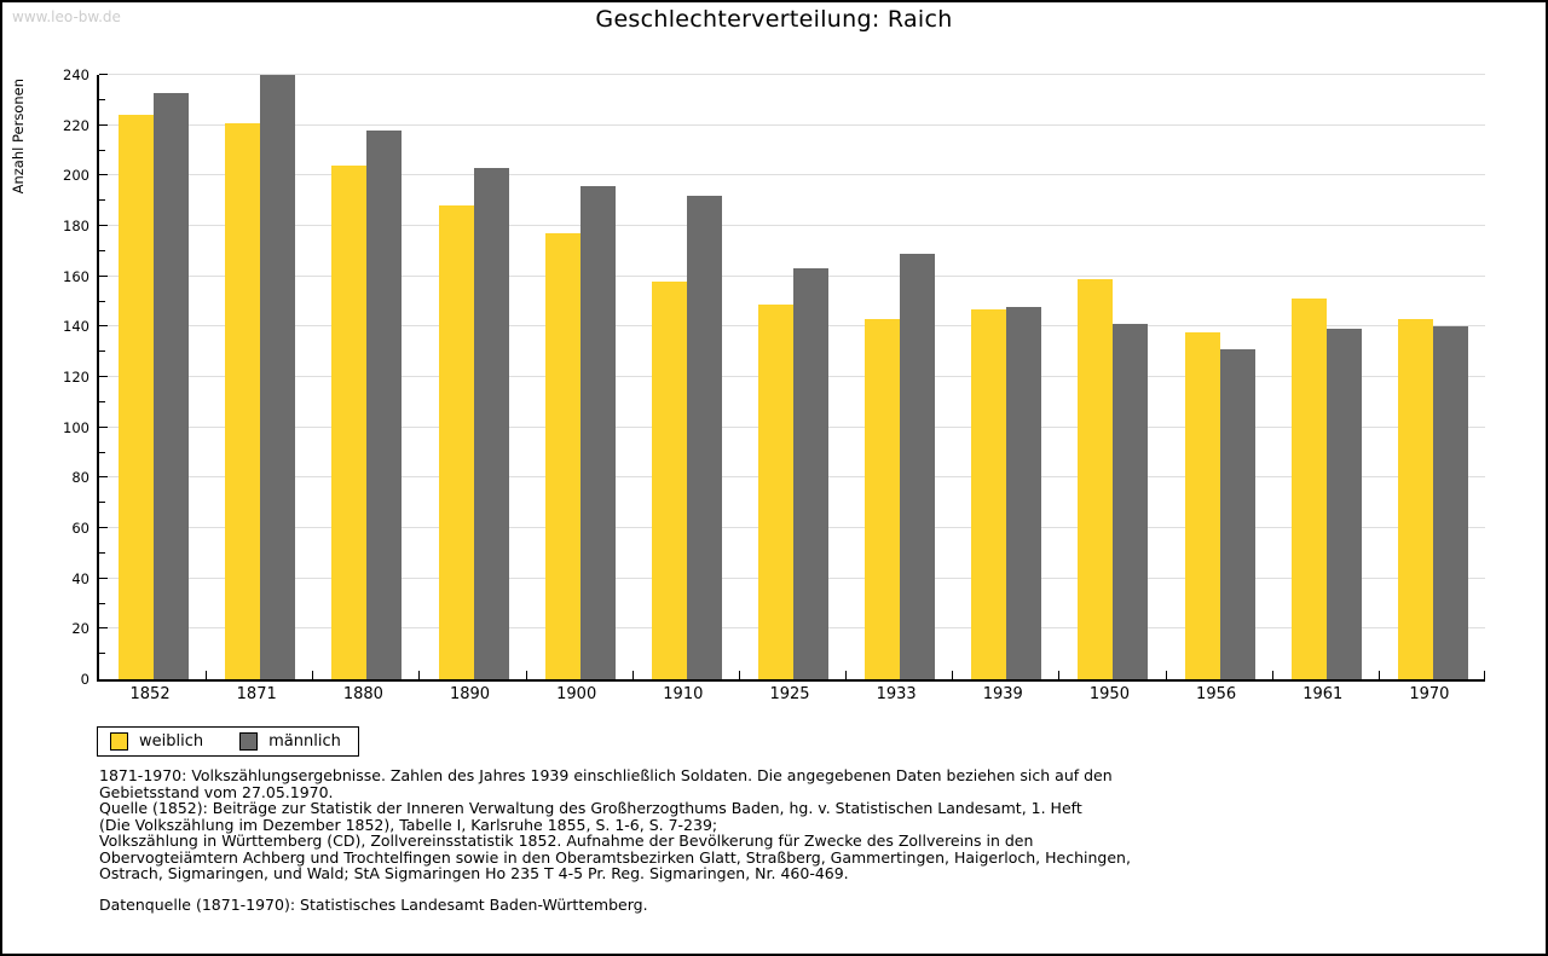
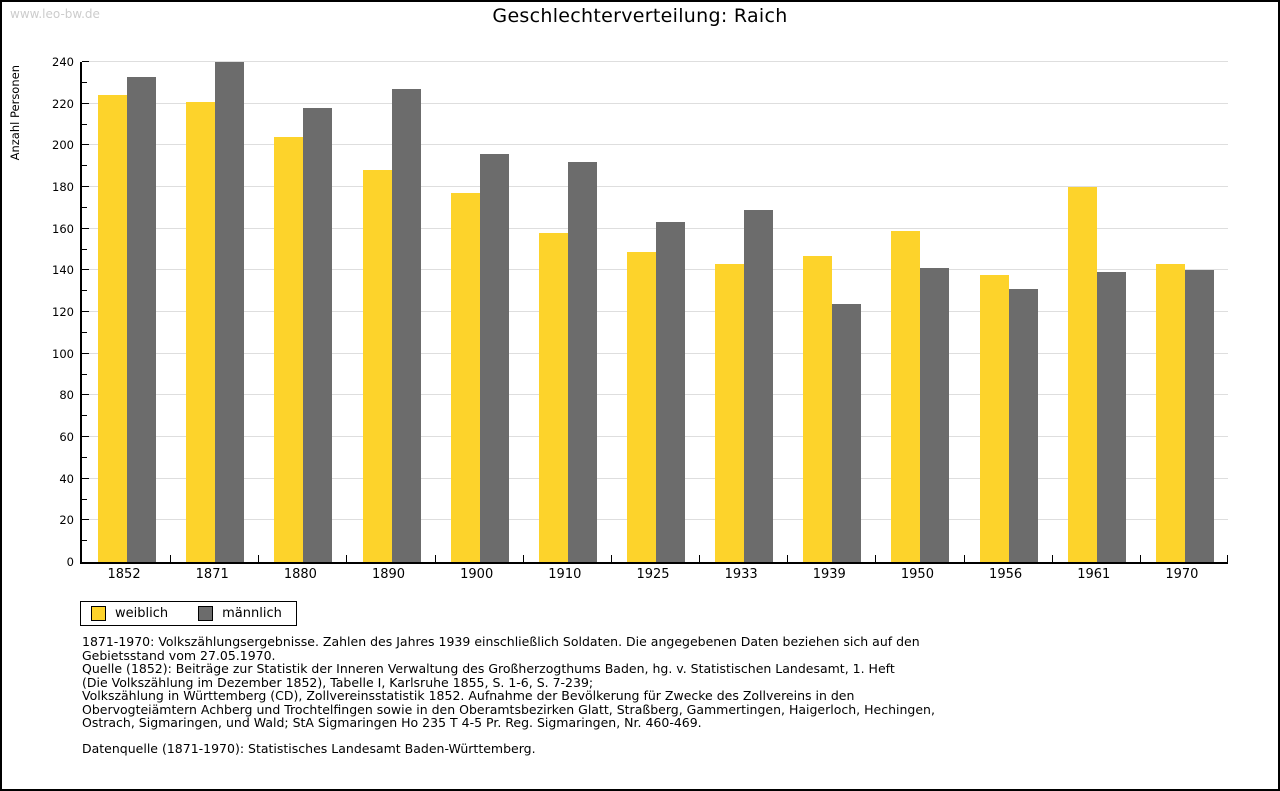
männlich/1890: 203 -> 227
männlich/1939: 148 -> 124
weiblich/1961: 151 -> 180
